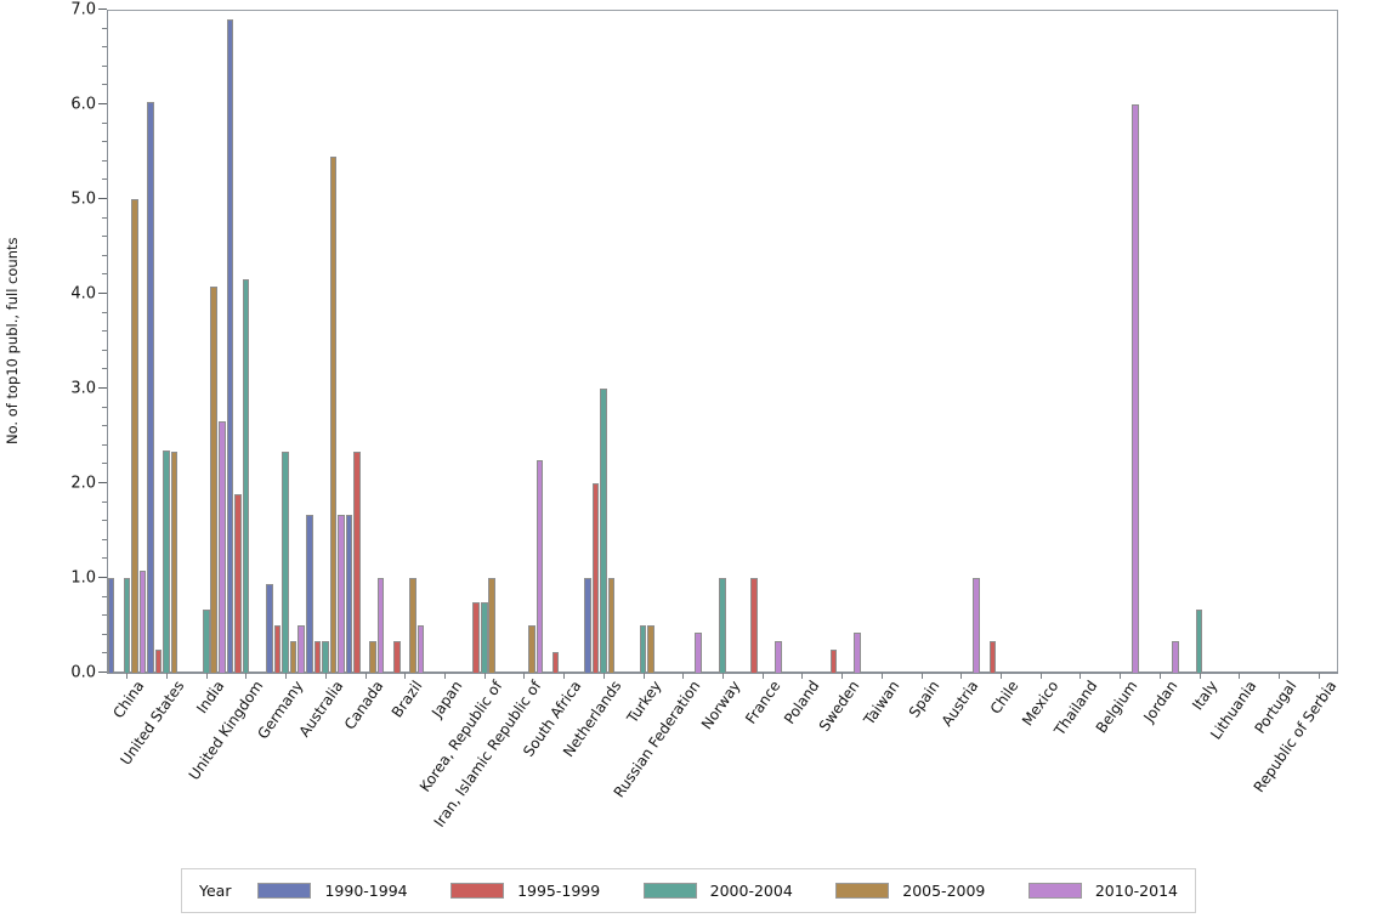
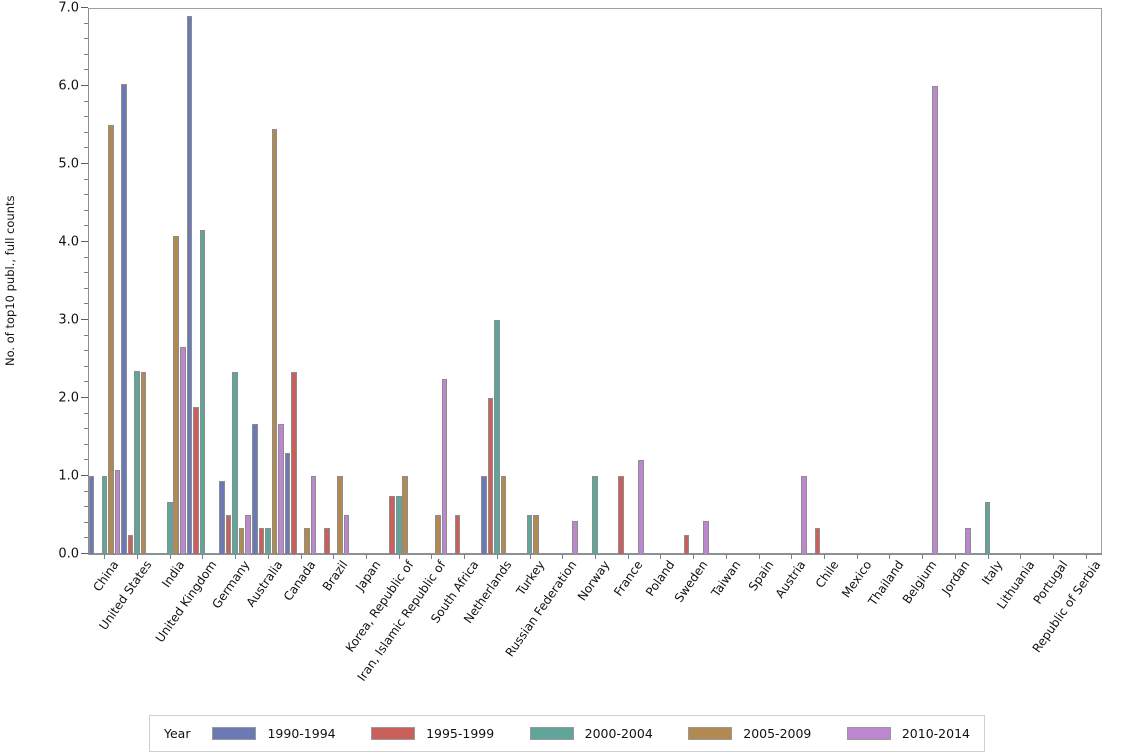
2005-2009/China: 5.0 -> 5.5
1990-1994/Canada: 1.7 -> 1.3
1995-1999/South Africa: 0.2 -> 0.5
2010-2014/France: 0.3 -> 1.2
